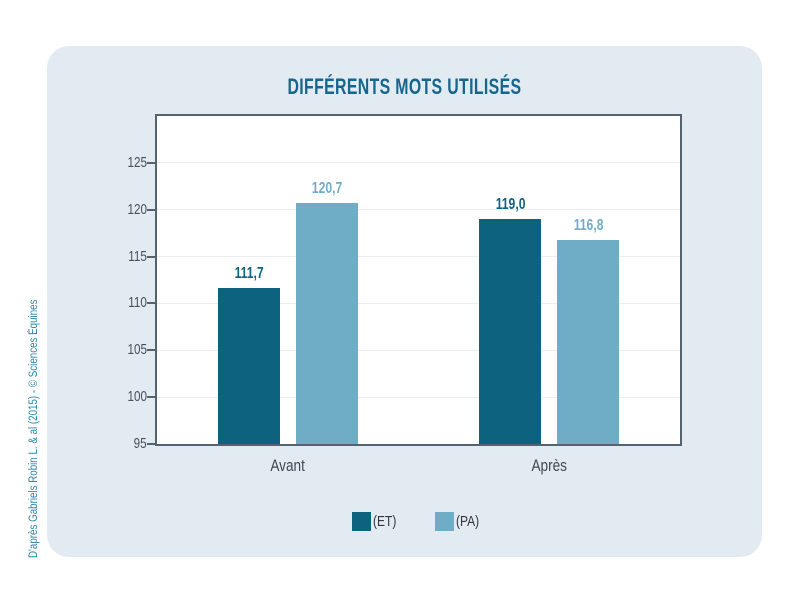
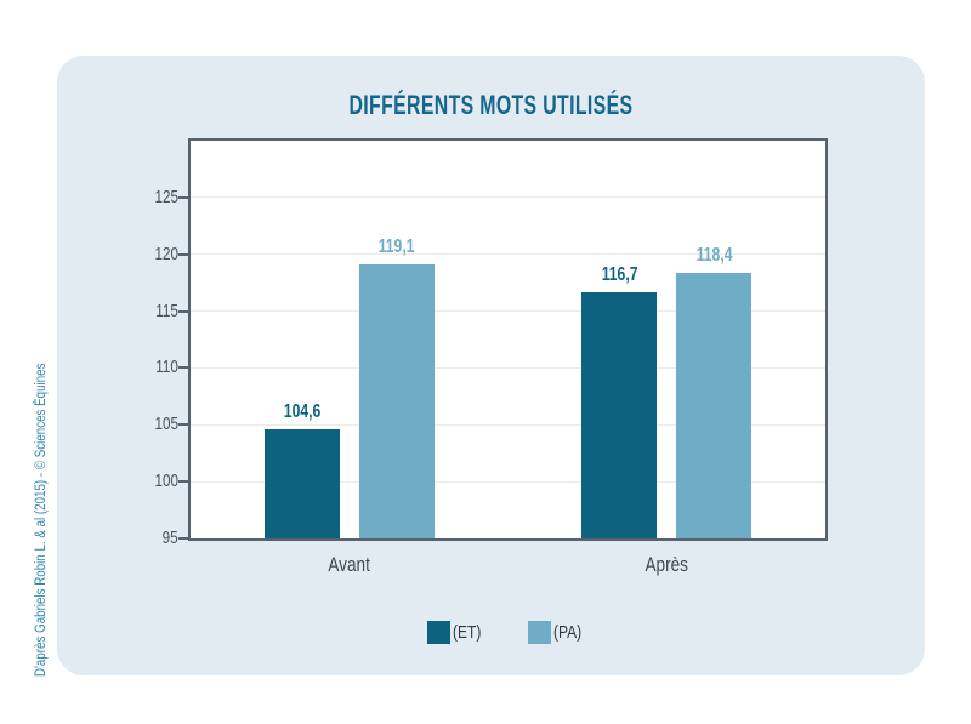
(ET)/Avant: 111,7 -> 104,6
(PA)/Avant: 120,7 -> 119,1
(ET)/Après: 119,0 -> 116,7
(PA)/Après: 116,8 -> 118,4
